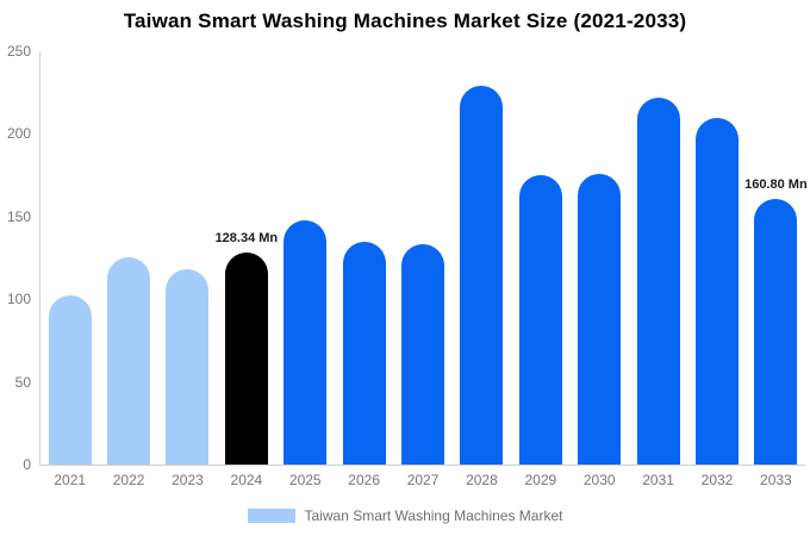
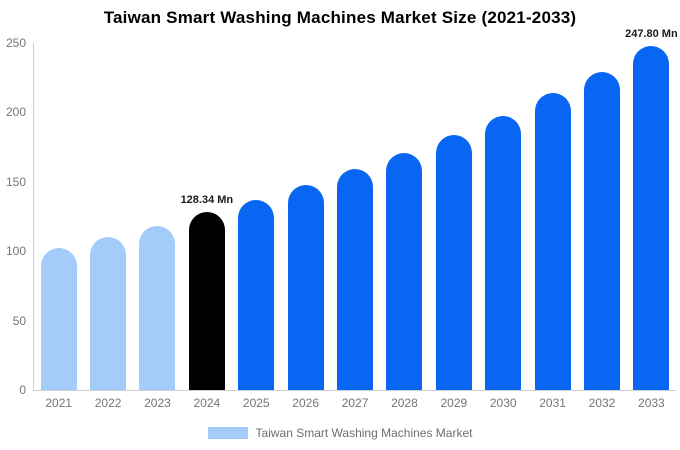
2022: 125 -> 110
2025: 148 -> 137
2026: 135 -> 148
2027: 133 -> 159
2028: 229 -> 171
2029: 175 -> 183
2030: 176 -> 197
2031: 222 -> 214
2032: 210 -> 229
2033: 160.80 -> 247.80
